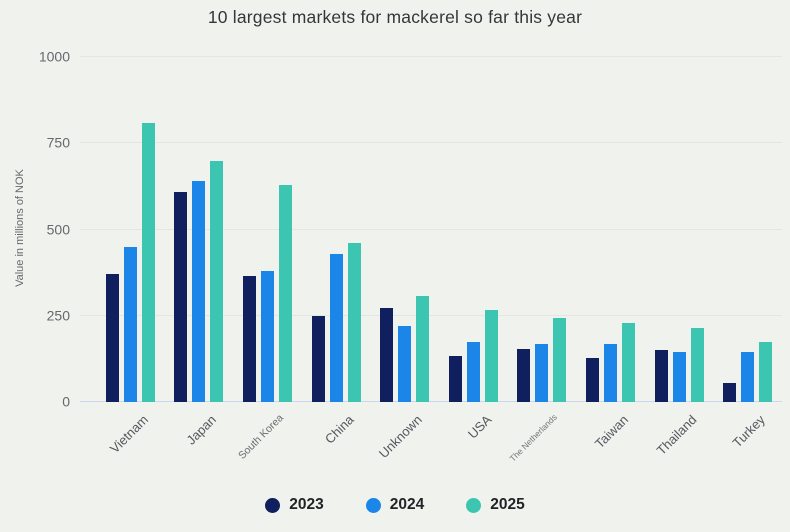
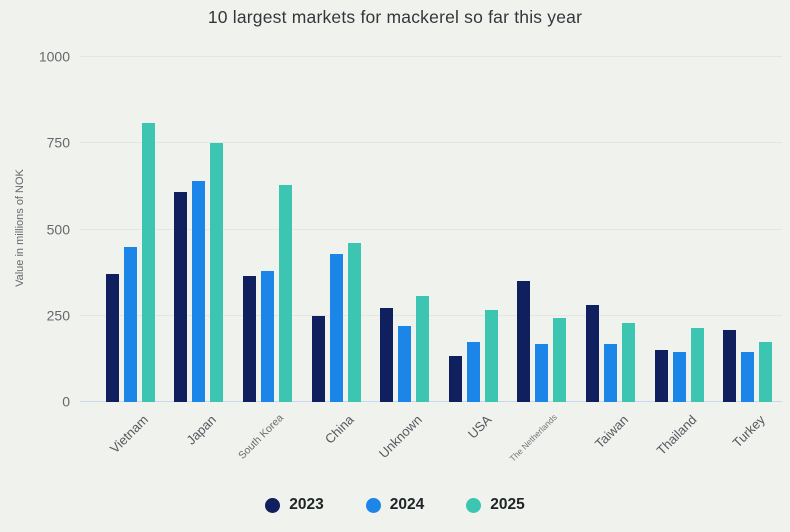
2025/Japan: 700 -> 750
2023/The Netherlands: 160 -> 350
2023/Taiwan: 130 -> 280
2023/Turkey: 60 -> 210
